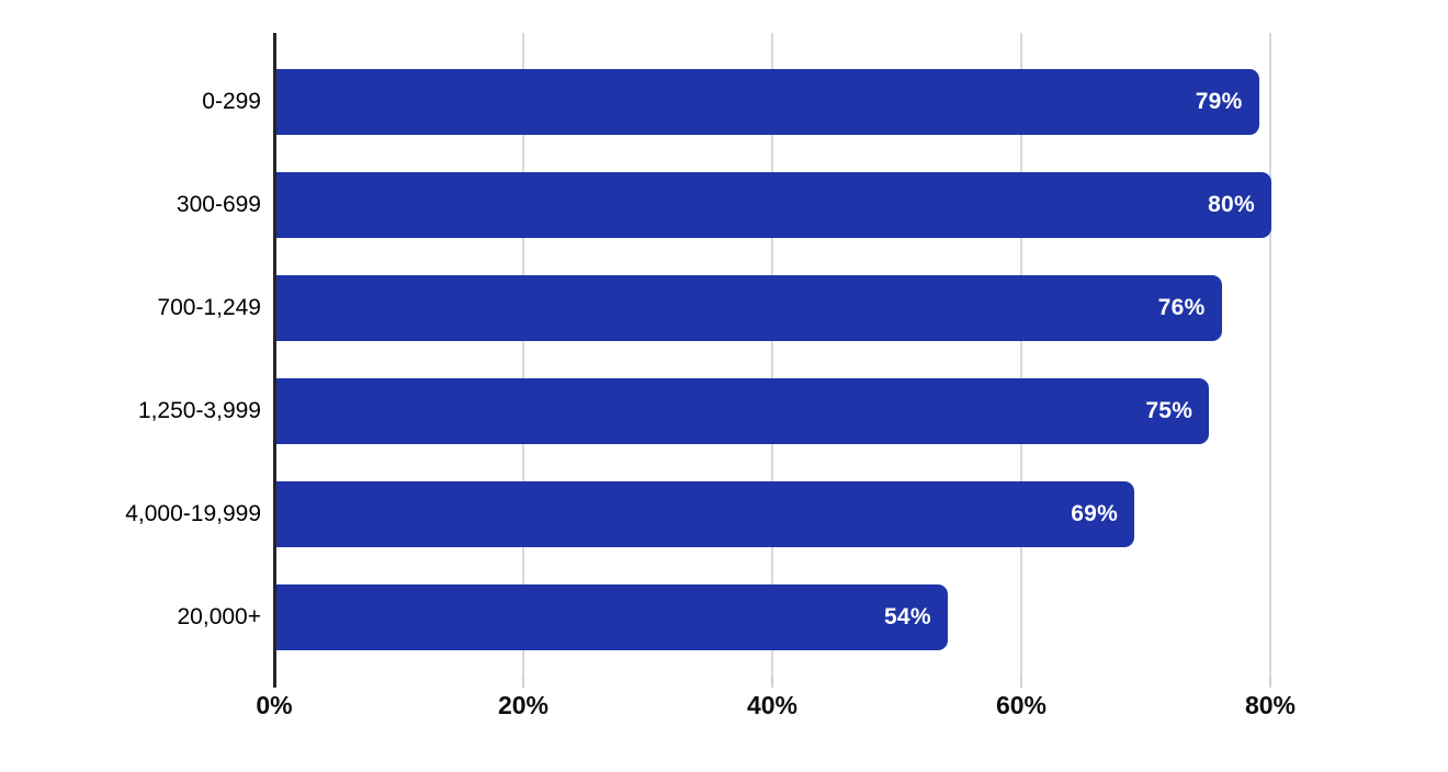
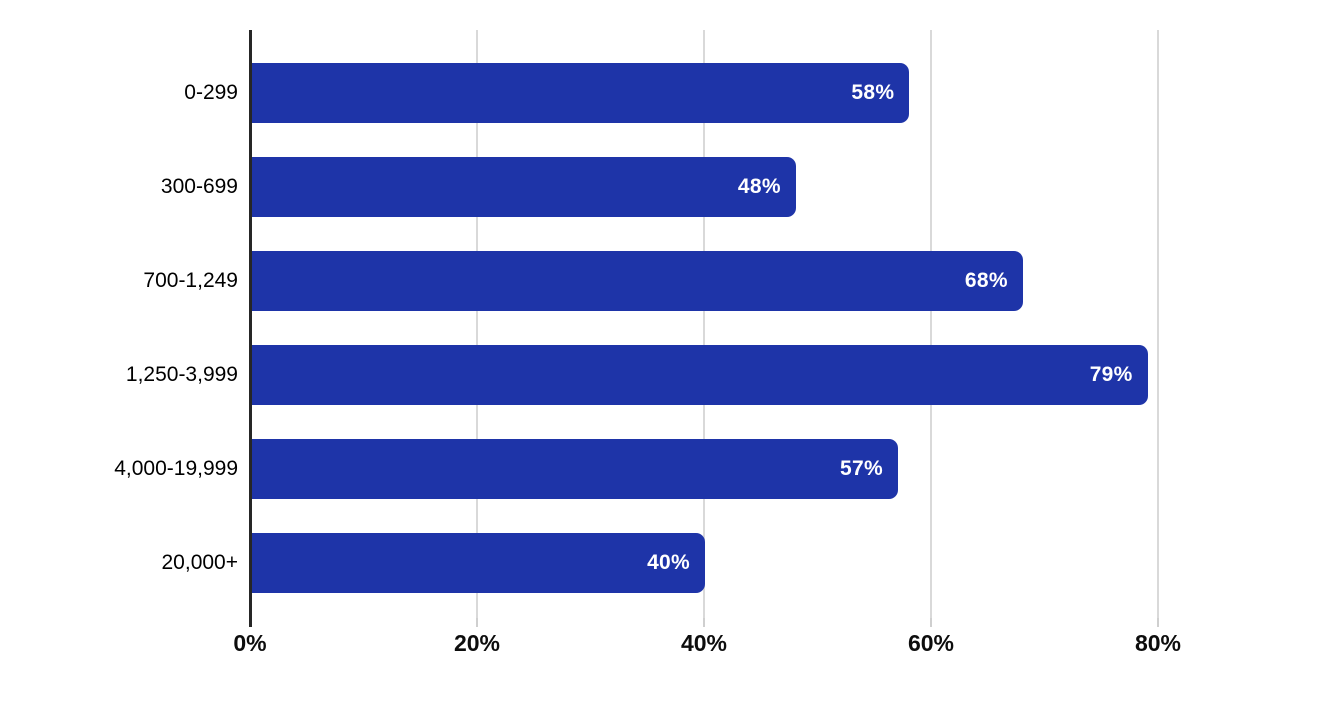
0-299: 79% -> 58%
300-699: 80% -> 48%
700-1,249: 76% -> 68%
1,250-3,999: 75% -> 79%
4,000-19,999: 69% -> 57%
20,000+: 54% -> 40%
